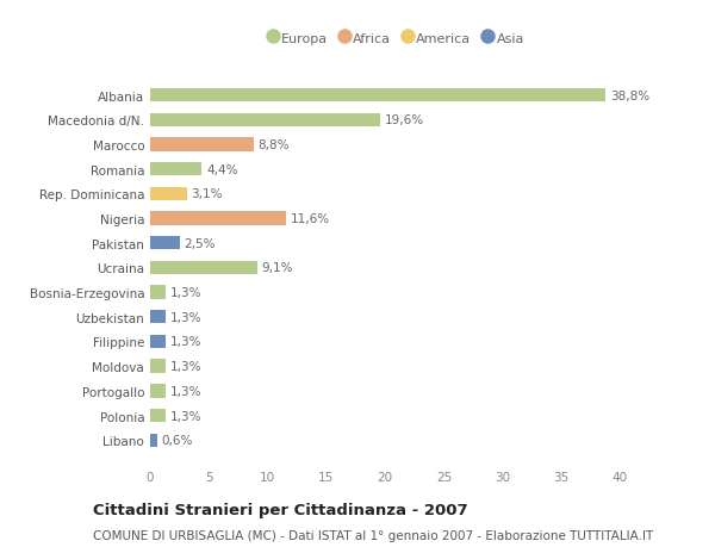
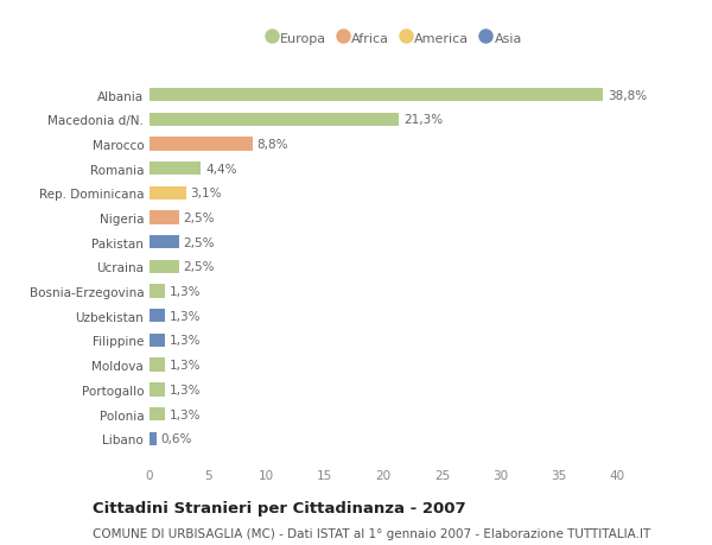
Macedonia d/N.: 19,6% -> 21,3%
Nigeria: 11,6% -> 2,5%
Ucraina: 9,1% -> 2,5%
